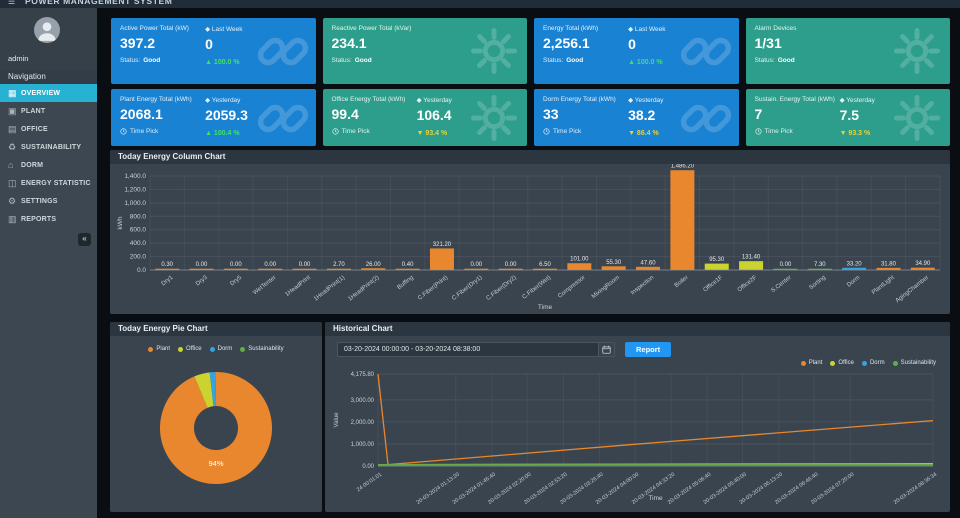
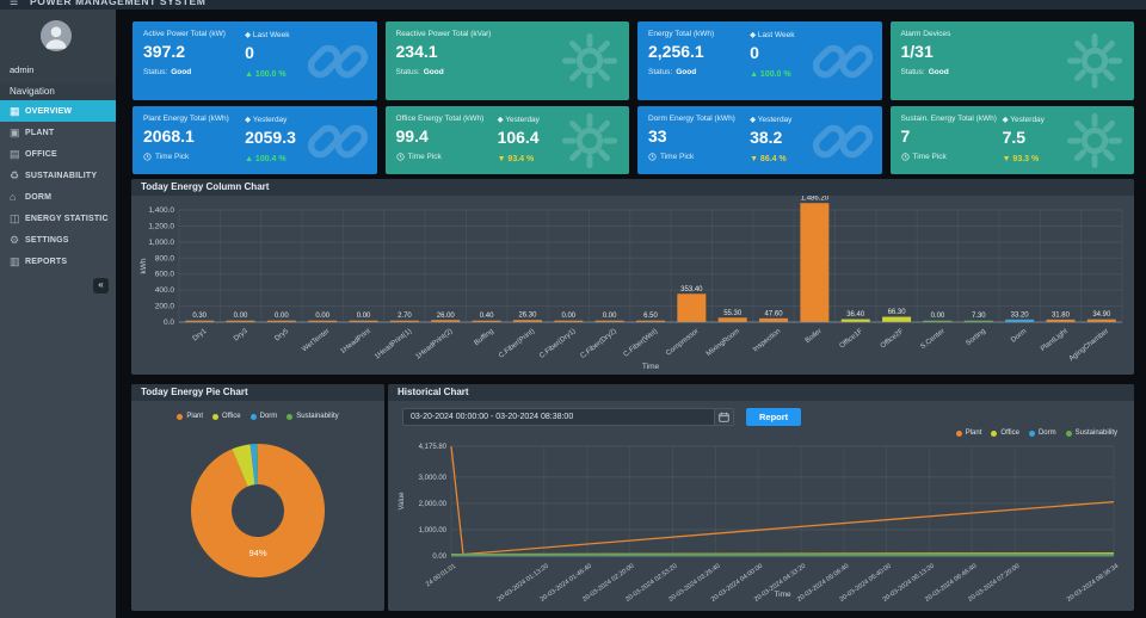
Today Energy Column Chart/C.Fiber(Print): 321.20 -> 26.30
Today Energy Column Chart/Compressor: 101.00 -> 353.40
Today Energy Column Chart/Office1F: 95.30 -> 36.40
Today Energy Column Chart/Office2F: 131.40 -> 66.30
